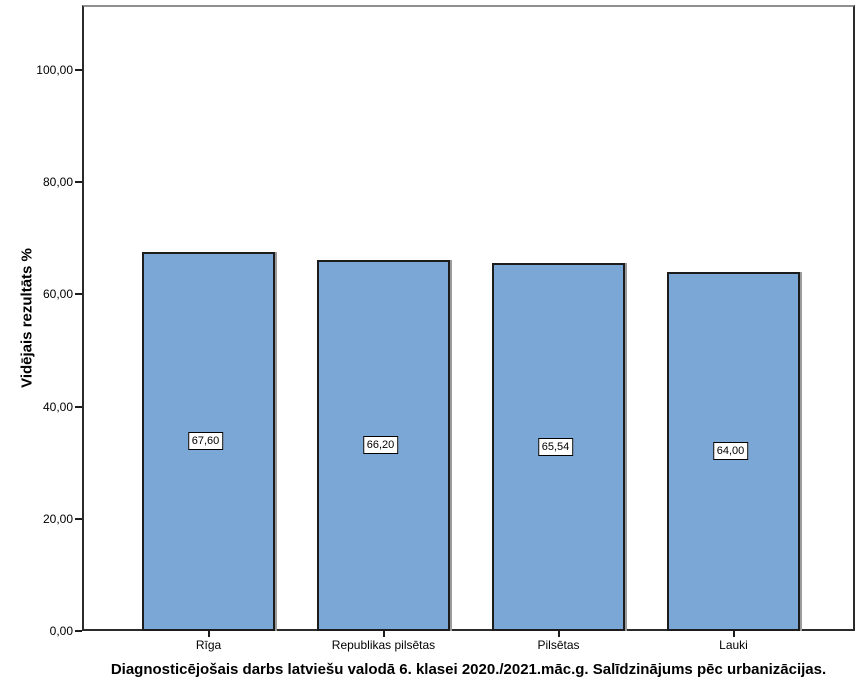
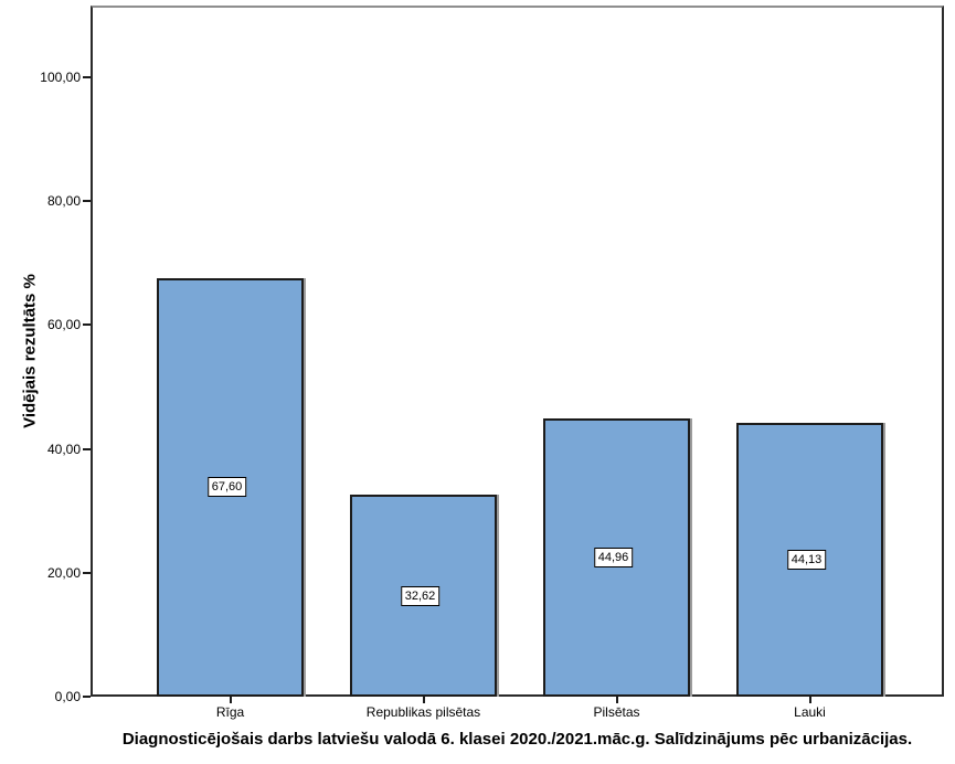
Republikas pilsētas: 66,20 -> 32,62
Pilsētas: 65,54 -> 44,96
Lauki: 64,00 -> 44,13
